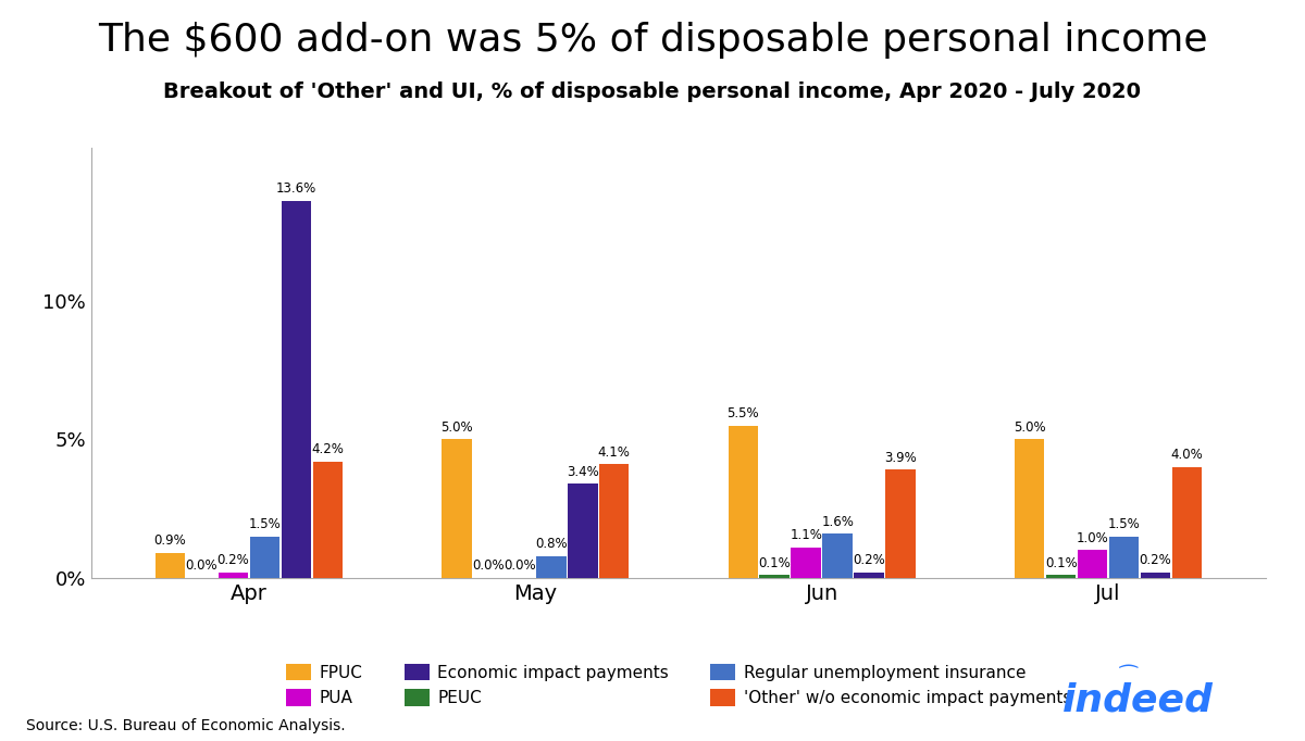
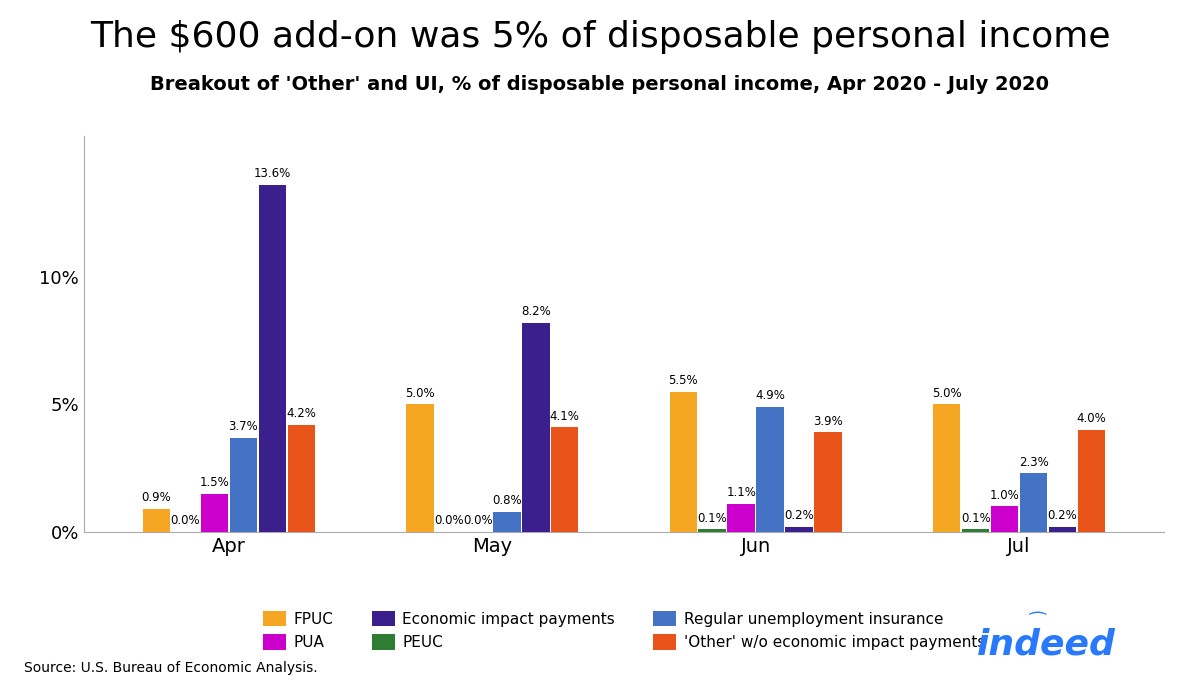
PUA/Apr: 0.2% -> 1.5%
Regular unemployment insurance/Apr: 1.5% -> 3.7%
Economic impact payments/May: 3.4% -> 8.2%
Regular unemployment insurance/Jun: 1.6% -> 4.9%
Regular unemployment insurance/Jul: 1.5% -> 2.3%
